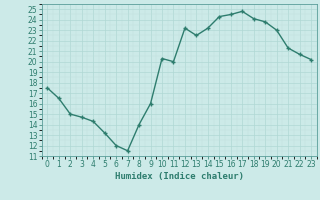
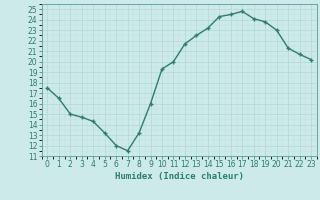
8: 14.0 -> 13.2
10: 20.3 -> 19.3
12: 23.2 -> 21.7
